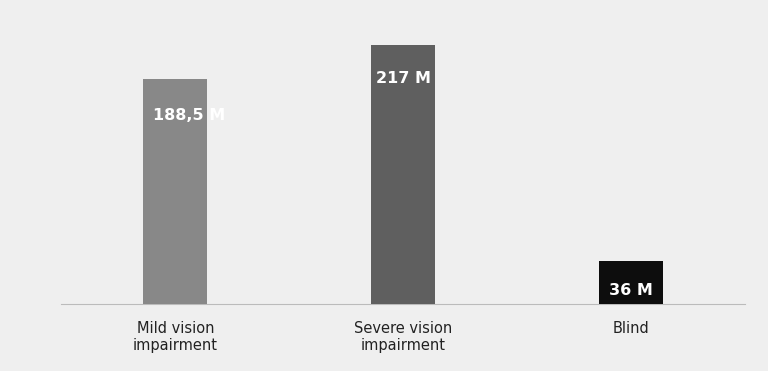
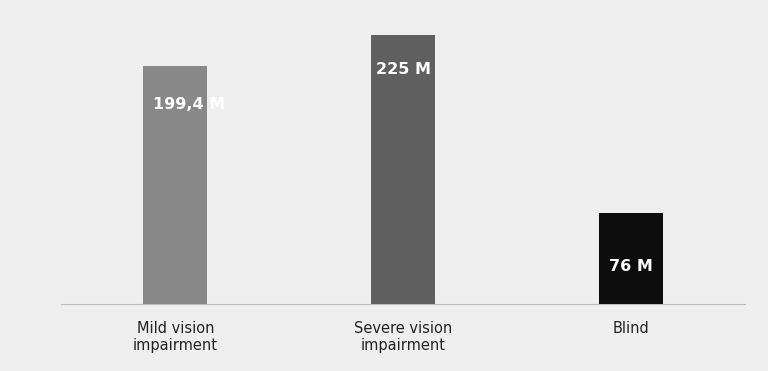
Mild vision impairment: 188,5 -> 199,4
Severe vision impairment: 217 -> 225
Blind: 36 -> 76
